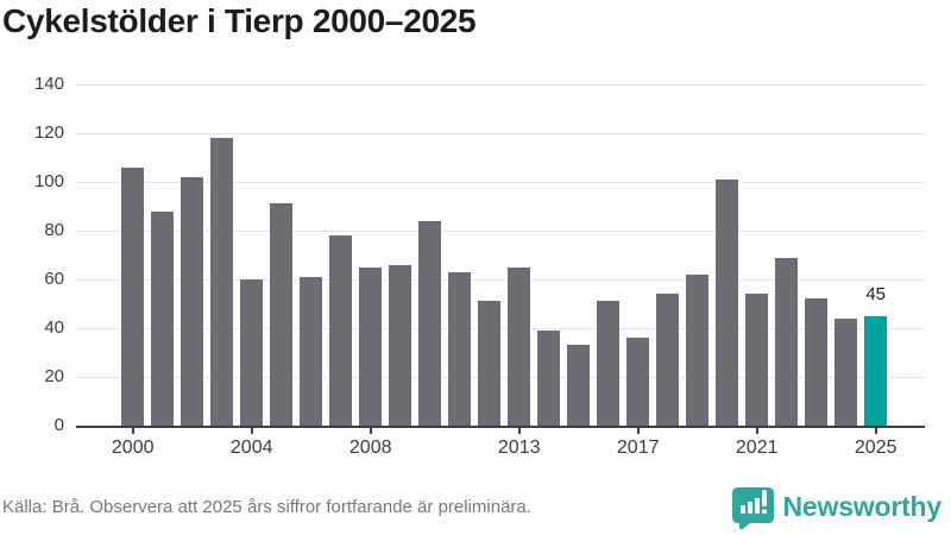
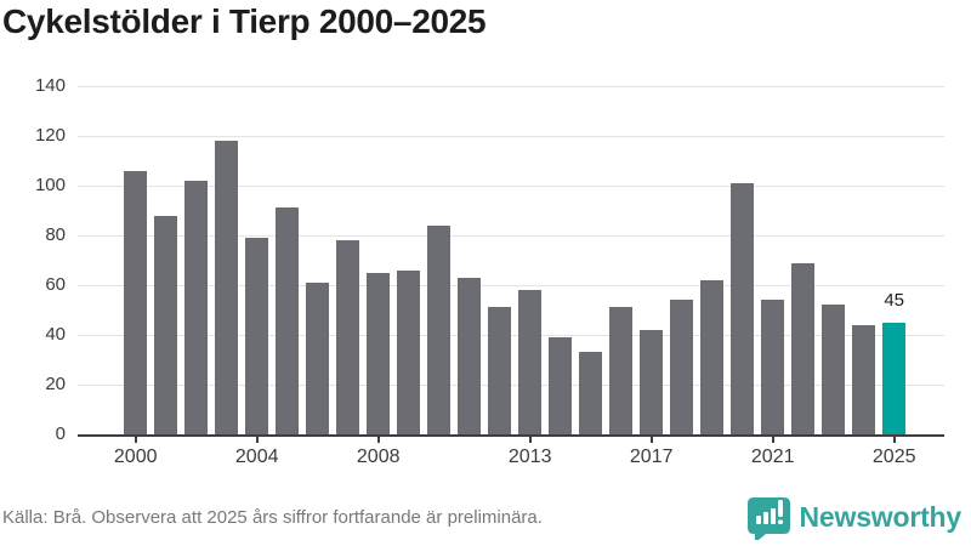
2004: 60 -> 79
2013: 65 -> 58
2017: 36 -> 42
